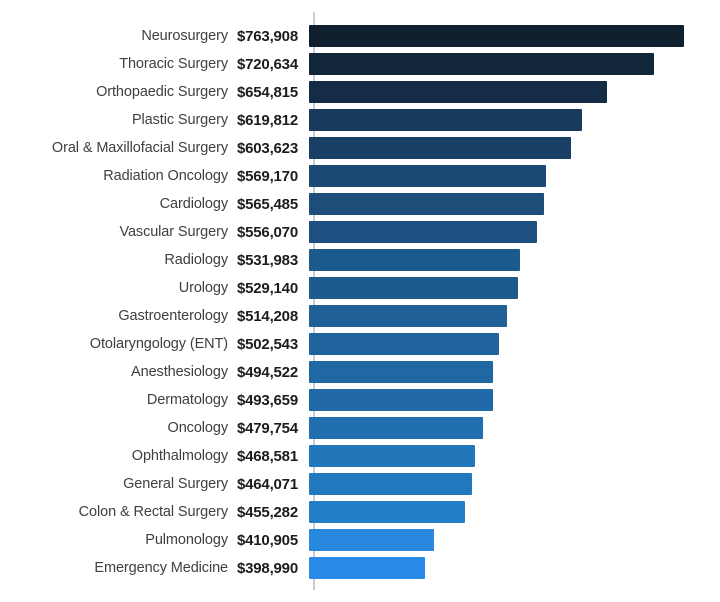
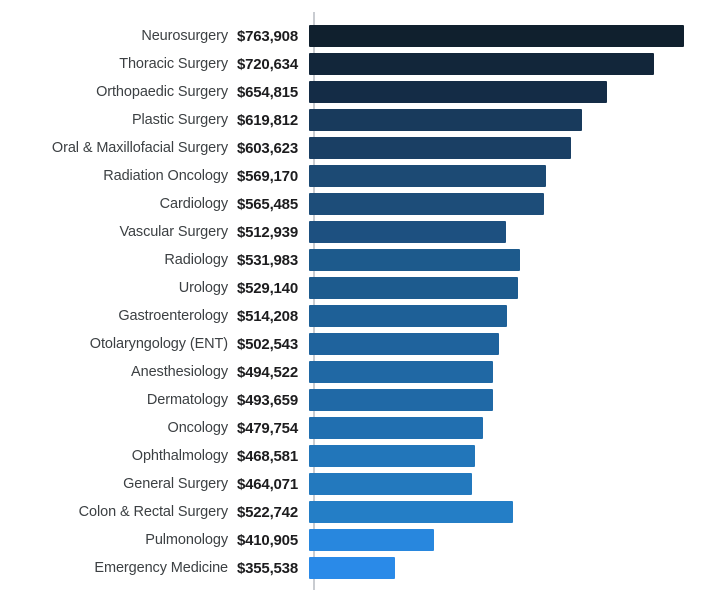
Vascular Surgery: $556,070 -> $512,939
Colon & Rectal Surgery: $455,282 -> $522,742
Emergency Medicine: $398,990 -> $355,538
